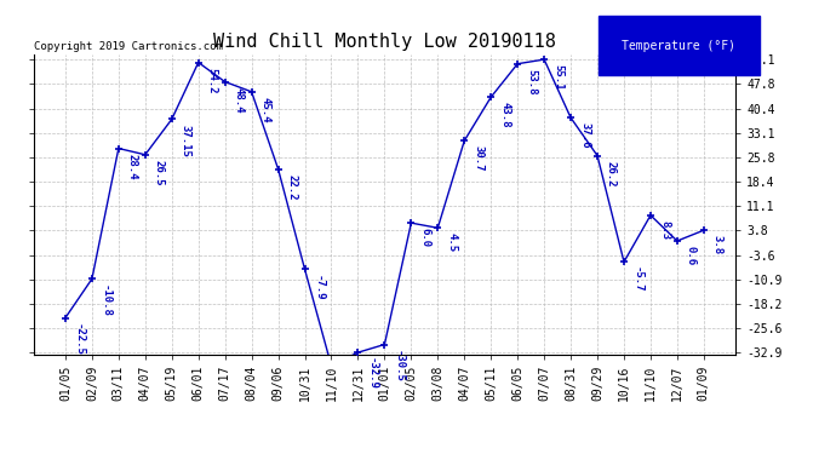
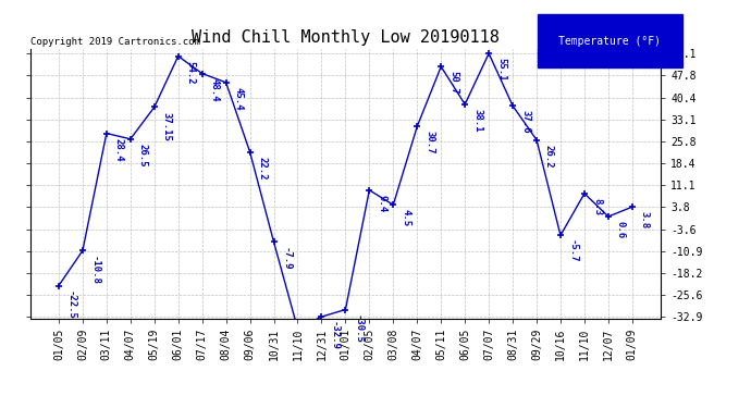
02/05: 6.0 -> 9.4
05/11: 43.8 -> 50.7
06/05: 53.8 -> 38.1
